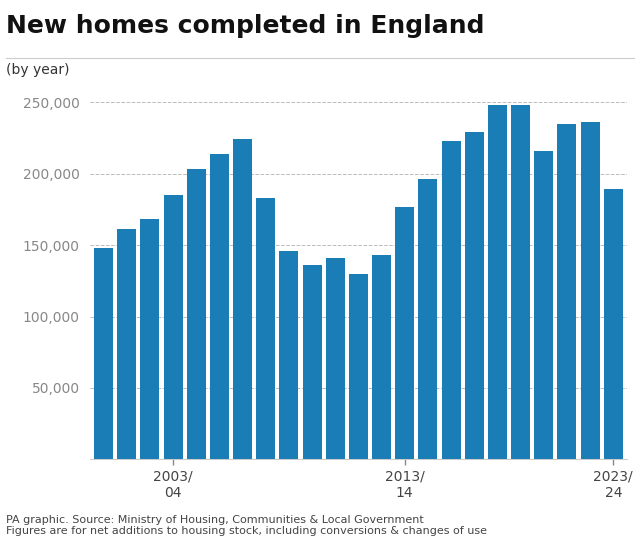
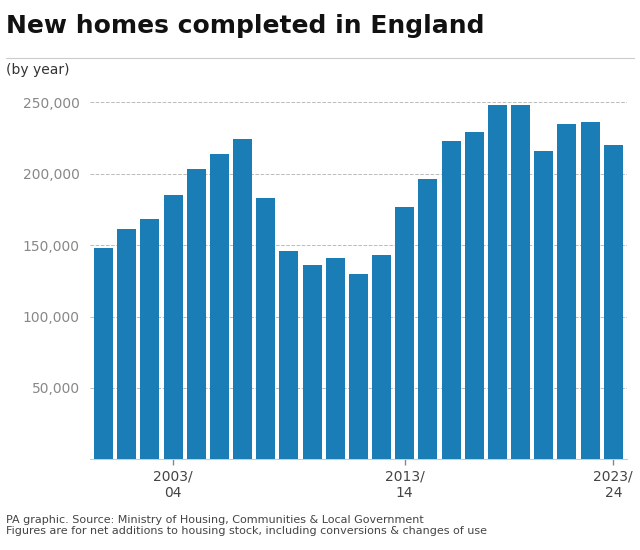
2023/ 24: 189,000 -> 220,000
